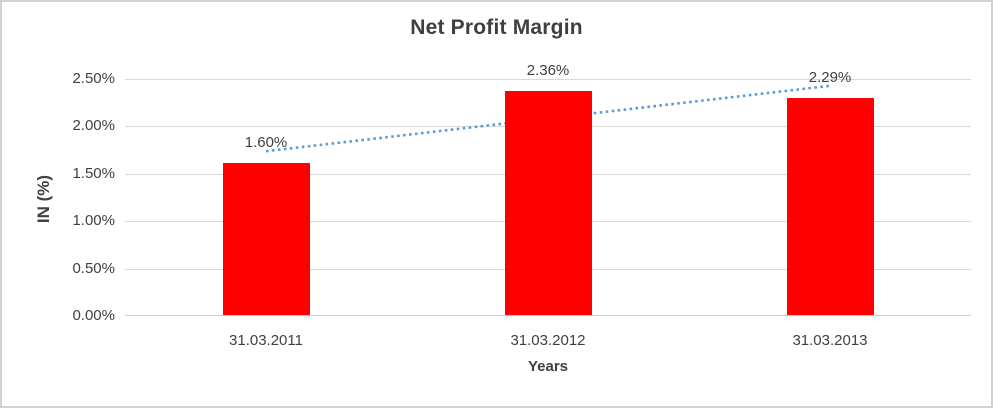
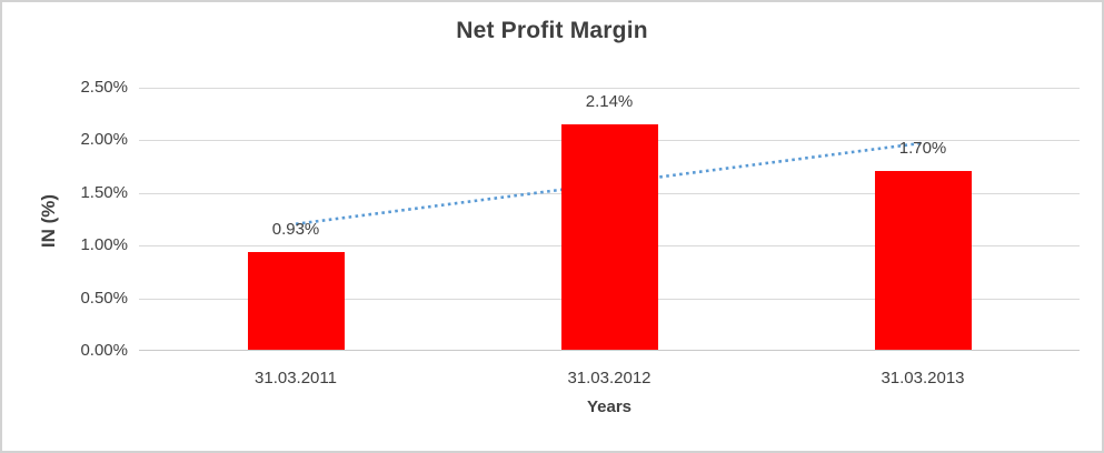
31.03.2011: 1.60% -> 0.93%
31.03.2012: 2.36% -> 2.14%
31.03.2013: 2.29% -> 1.70%
